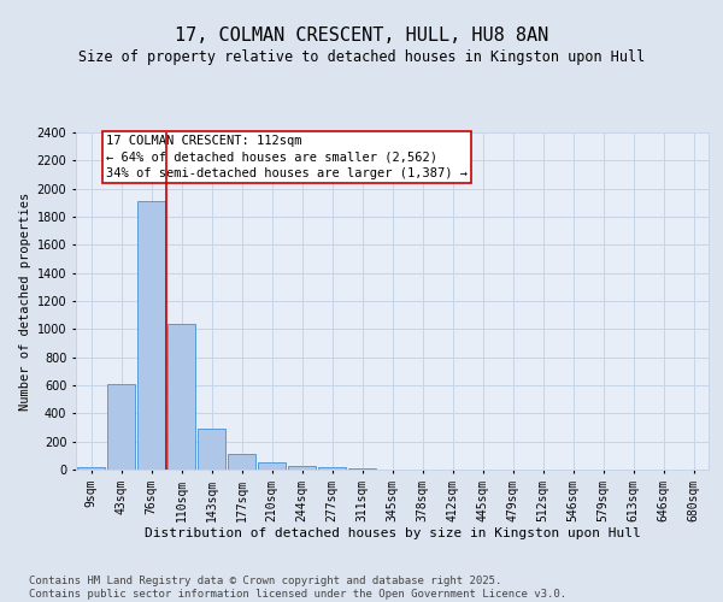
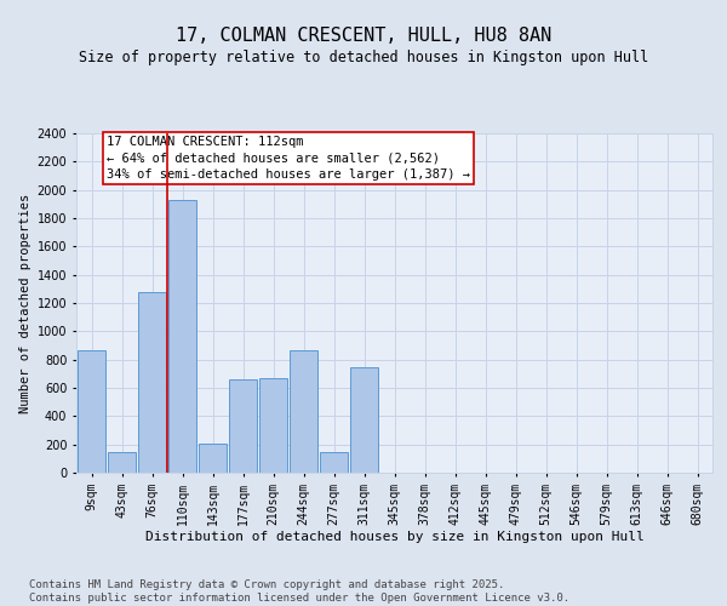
9sqm: 20 -> 870
43sqm: 600 -> 150
76sqm: 1910 -> 1280
110sqm: 1040 -> 1930
143sqm: 300 -> 210
177sqm: 120 -> 660
210sqm: 50 -> 670
244sqm: 30 -> 870
277sqm: 20 -> 150
311sqm: 0 -> 750
